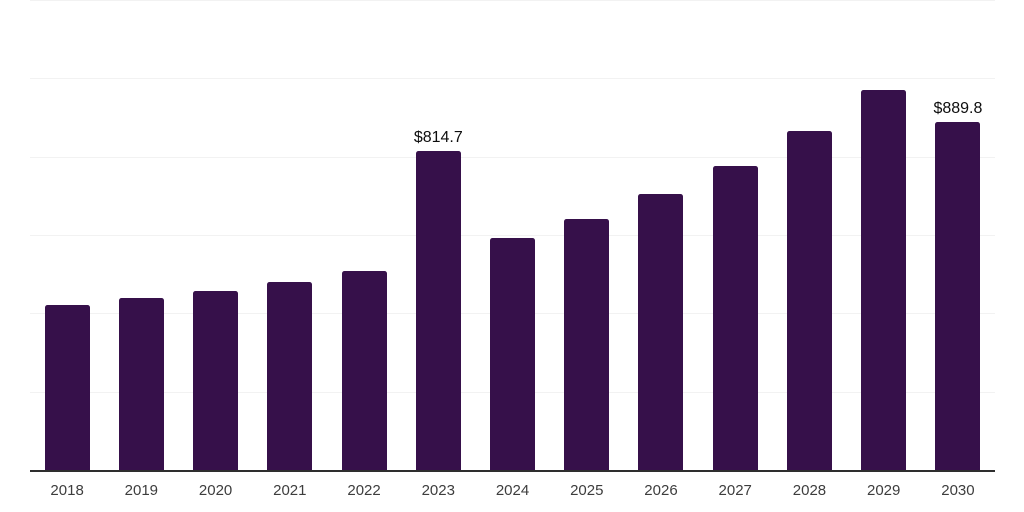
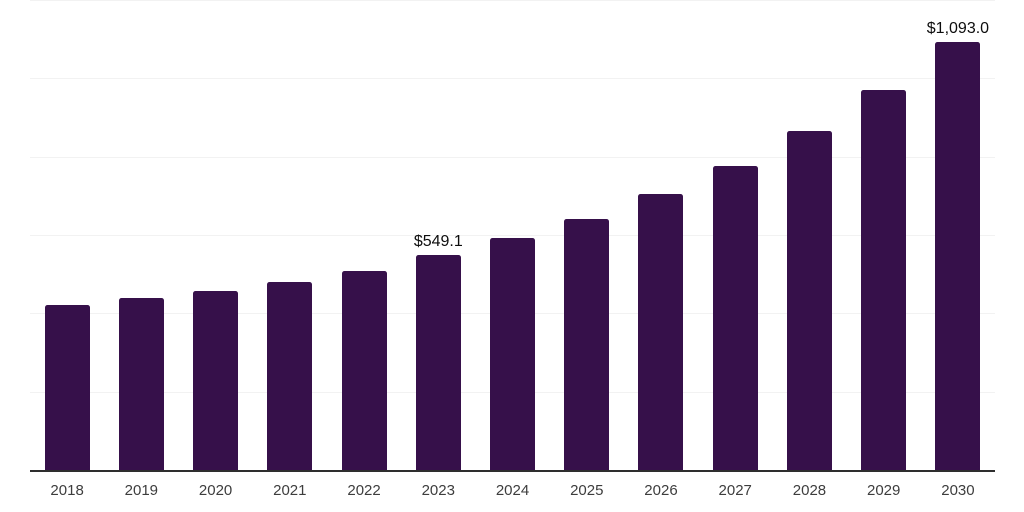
2023: $814.7 -> $549.1
2030: $889.8 -> $1,093.0
